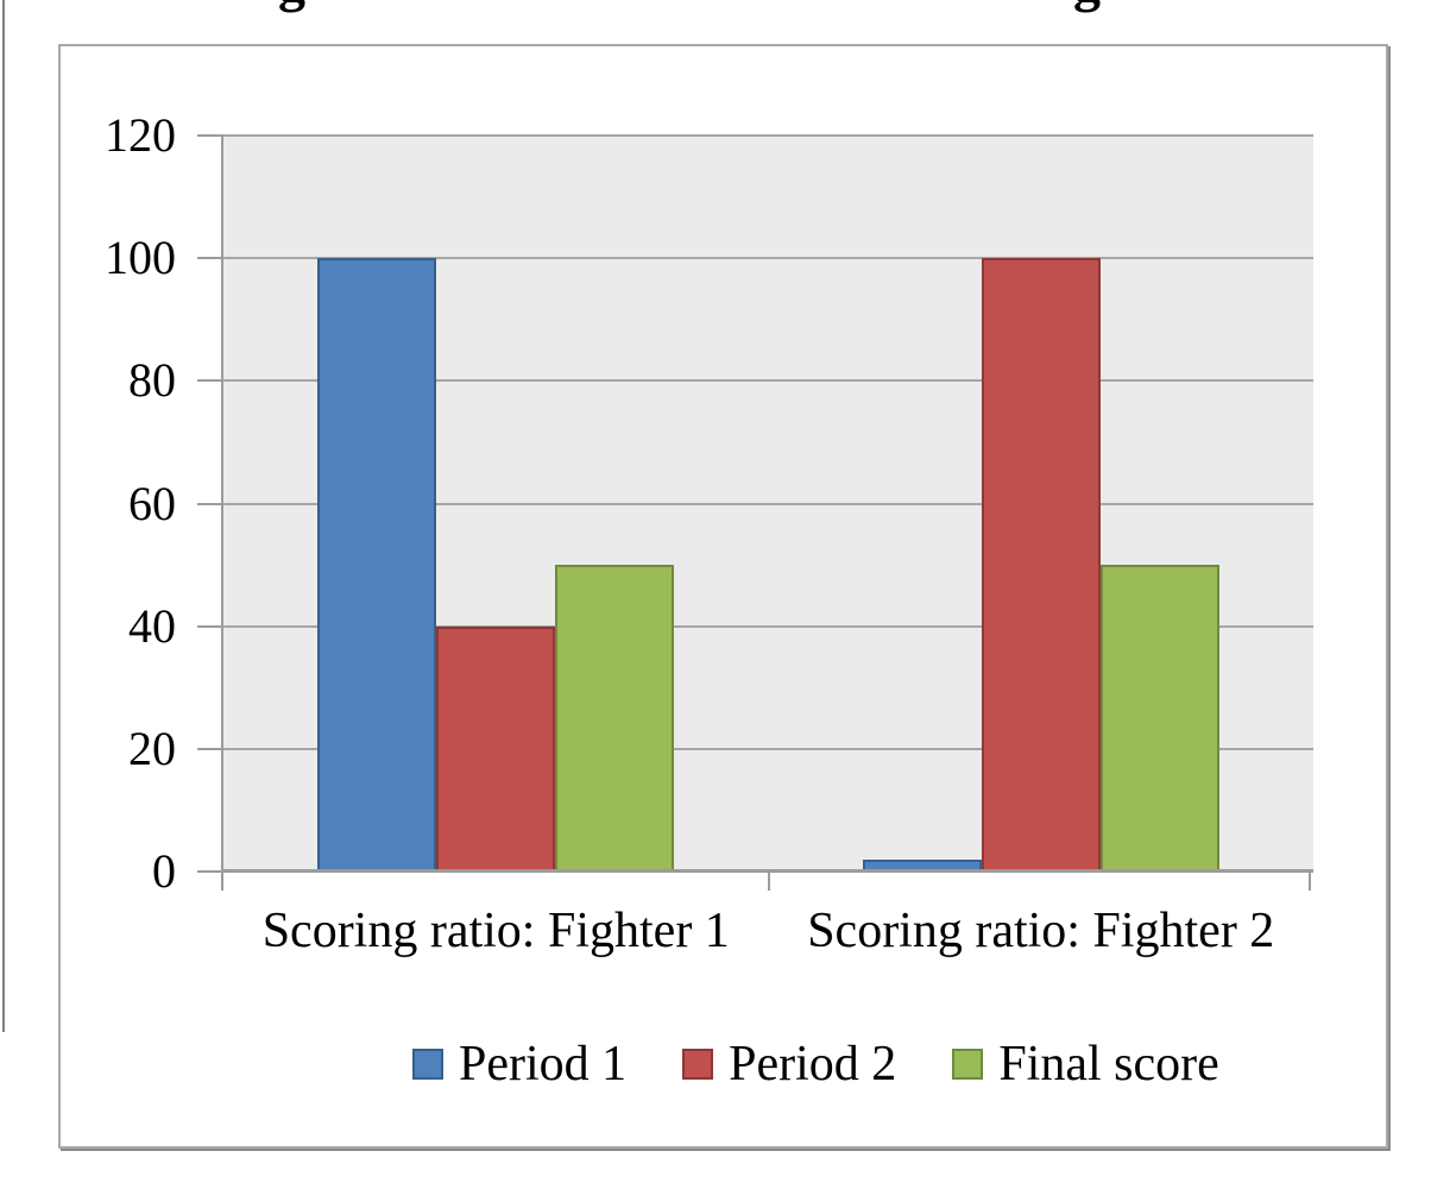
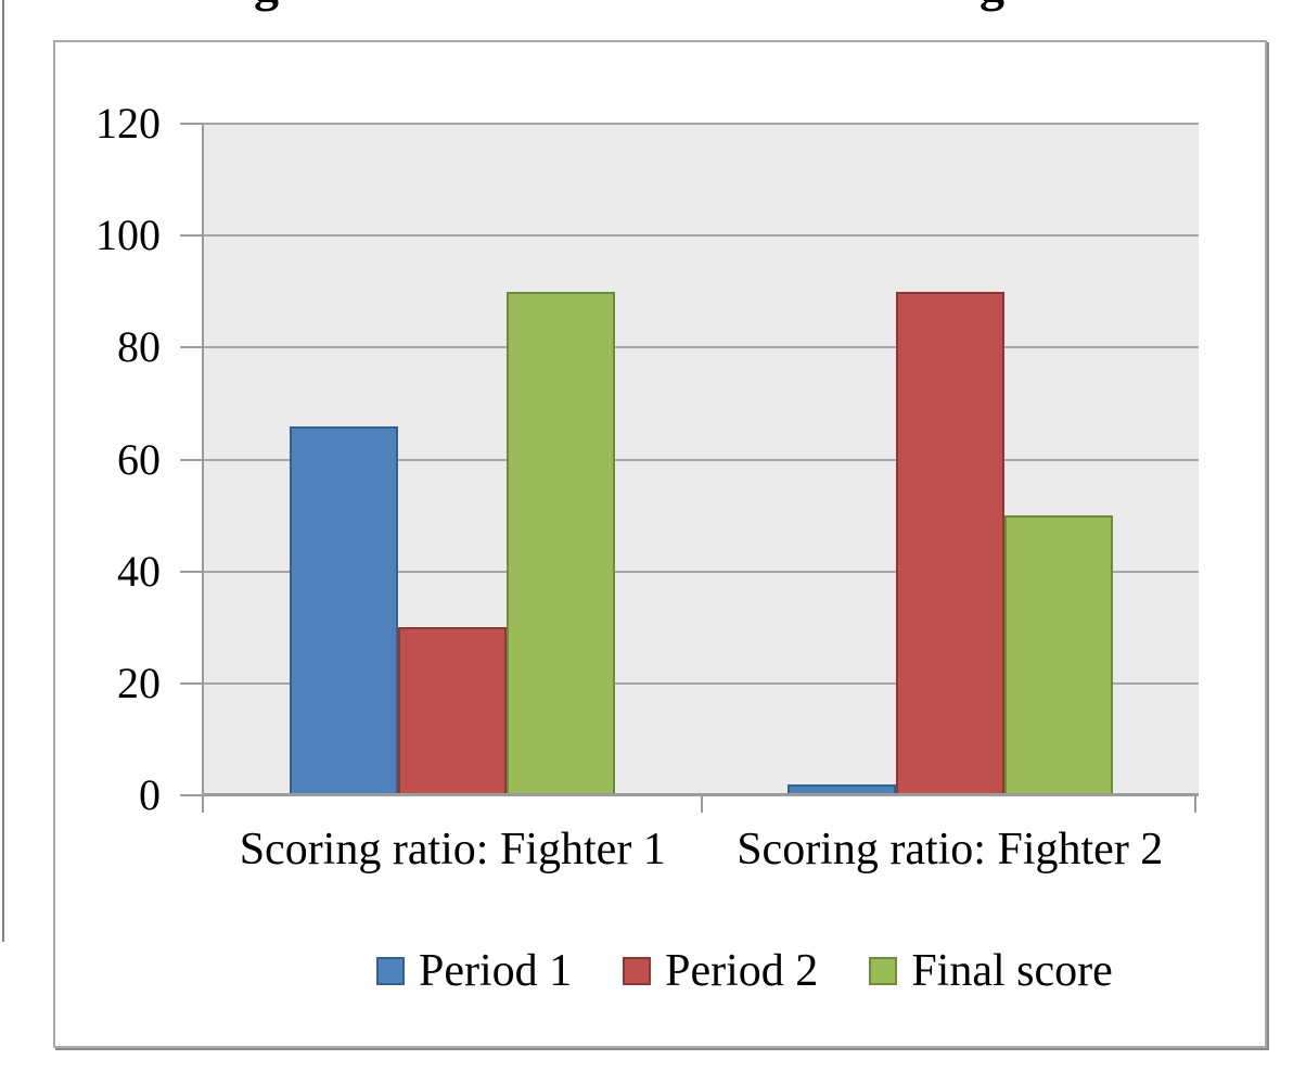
Period 1/Scoring ratio: Fighter 1: 100 -> 66
Period 2/Scoring ratio: Fighter 1: 40 -> 30
Final score/Scoring ratio: Fighter 1: 50 -> 90
Period 2/Scoring ratio: Fighter 2: 100 -> 90
